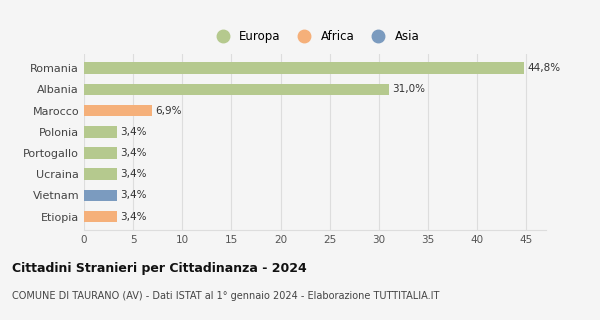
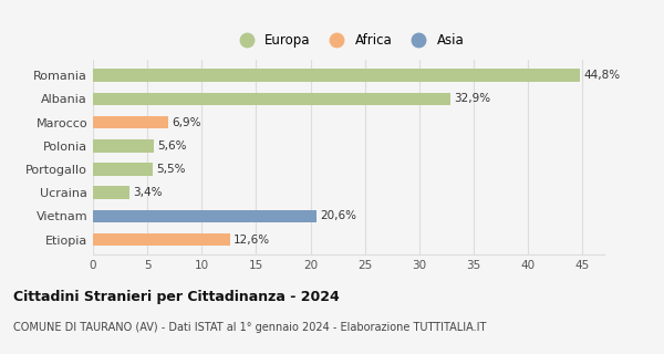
Albania: 31,0% -> 32,9%
Polonia: 3,4% -> 5,6%
Portogallo: 3,4% -> 5,5%
Vietnam: 3,4% -> 20,6%
Etiopia: 3,4% -> 12,6%
